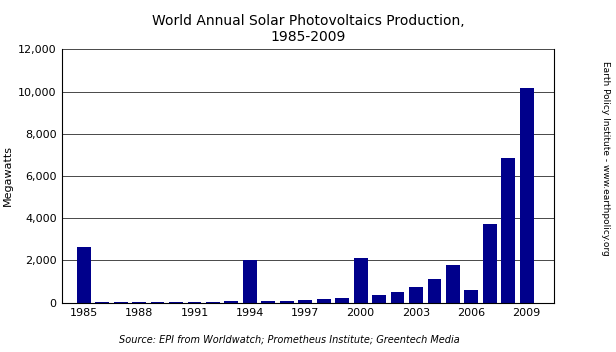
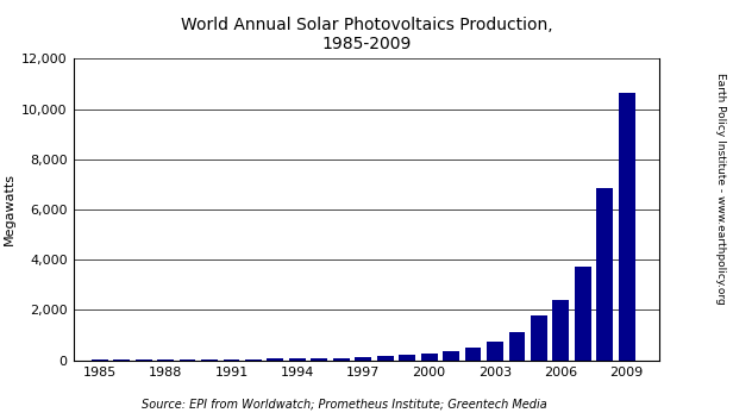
1985: 2,650 -> 20
1994: 2,000 -> 70
2000: 2,100 -> 280
2006: 600 -> 2,410
2009: 10,150 -> 10,660
